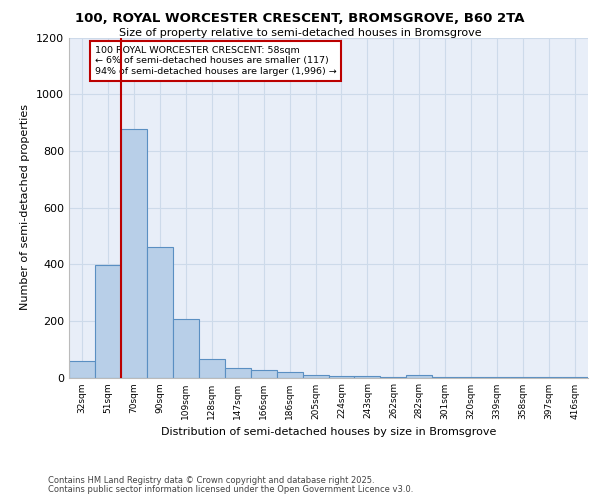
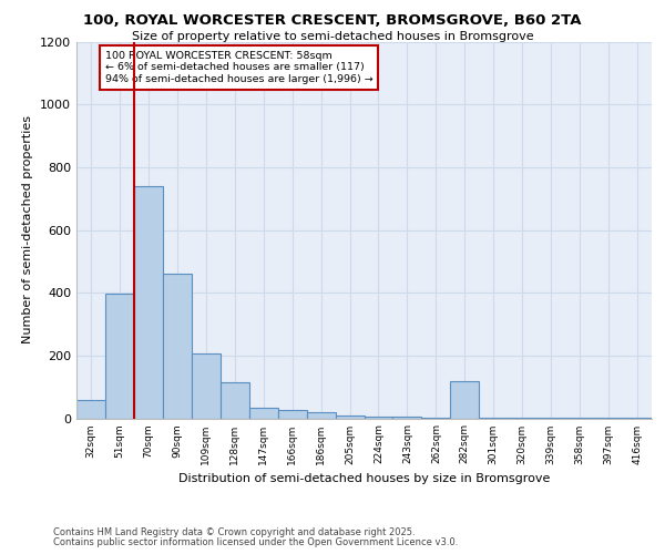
70sqm: 878 -> 740
128sqm: 65 -> 115
282sqm: 8 -> 120
